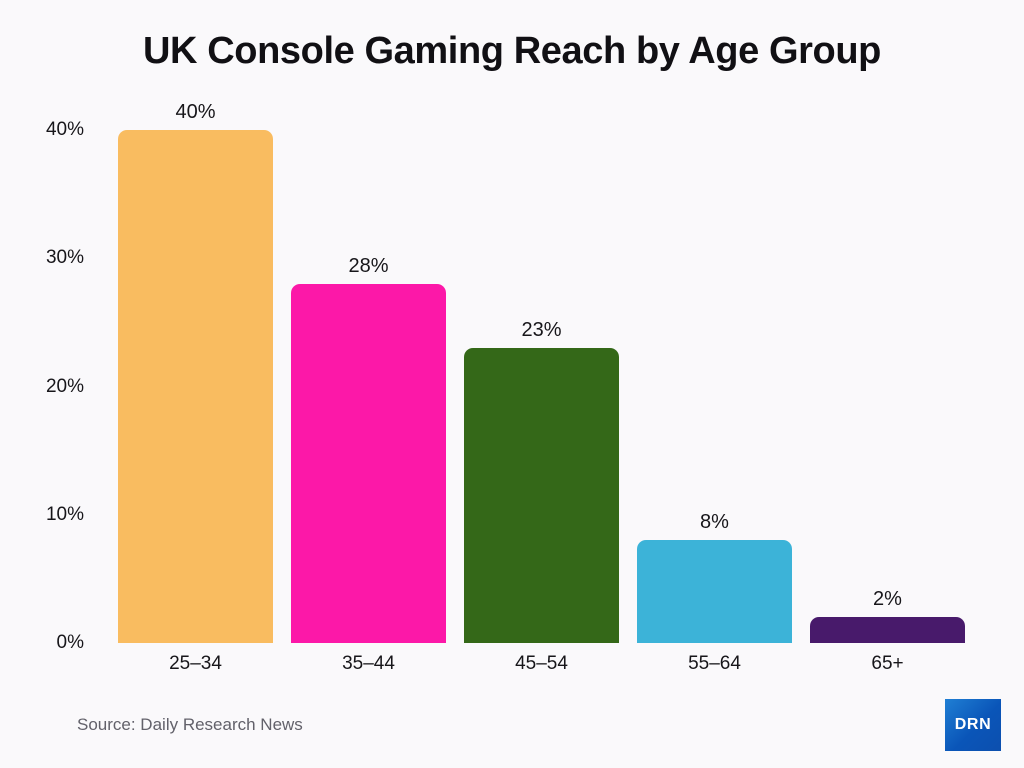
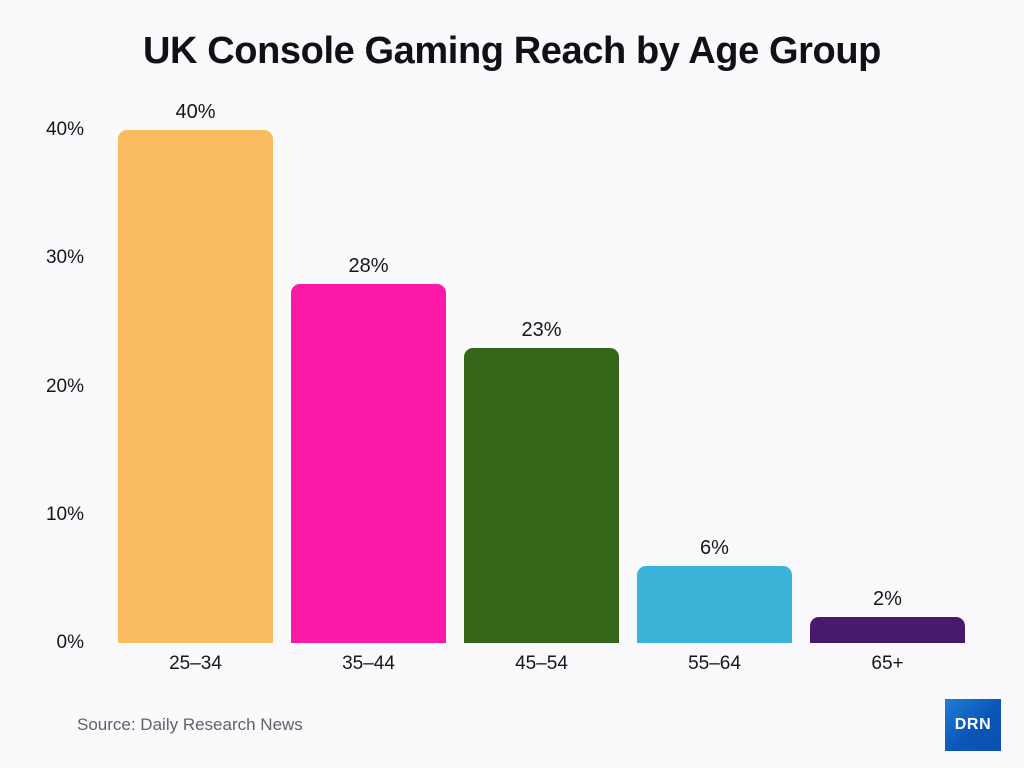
55–64: 8% -> 6%
